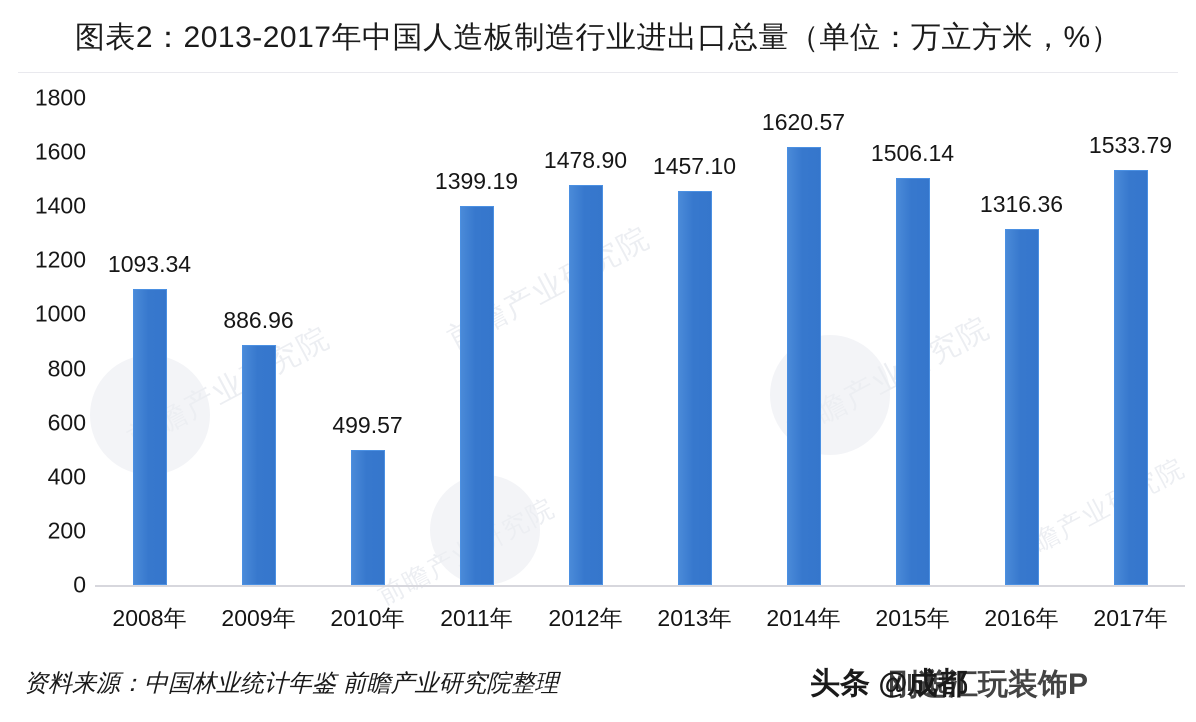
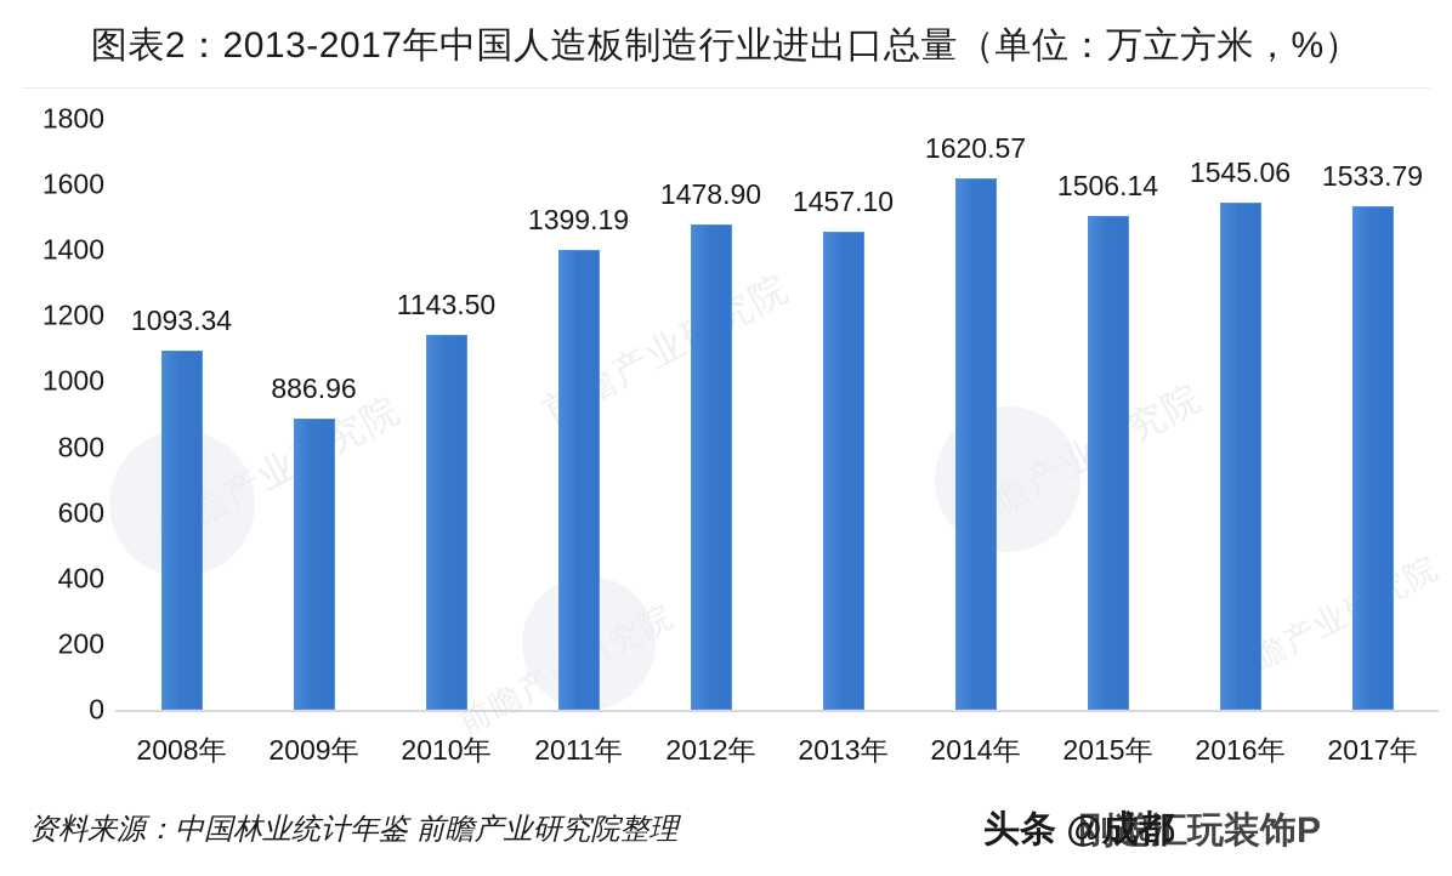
2010年: 499.57 -> 1143.50
2016年: 1316.36 -> 1545.06
